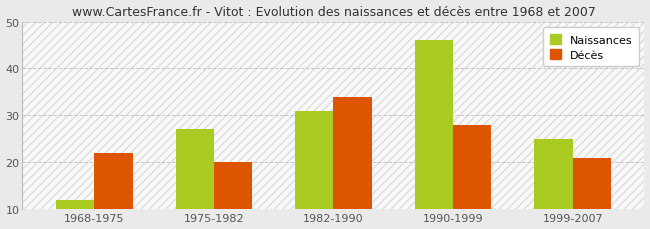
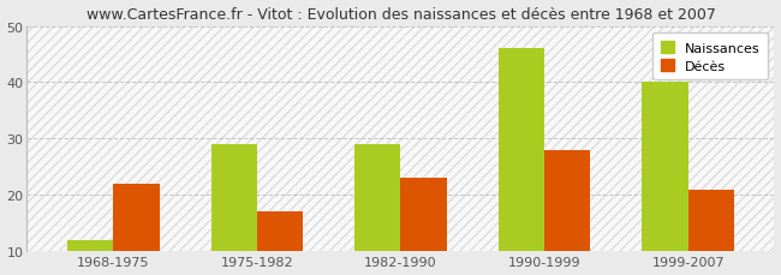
Naissances/1975-1982: 27 -> 29
Décès/1975-1982: 20 -> 17
Naissances/1982-1990: 31 -> 29
Décès/1982-1990: 34 -> 23
Naissances/1999-2007: 25 -> 40
